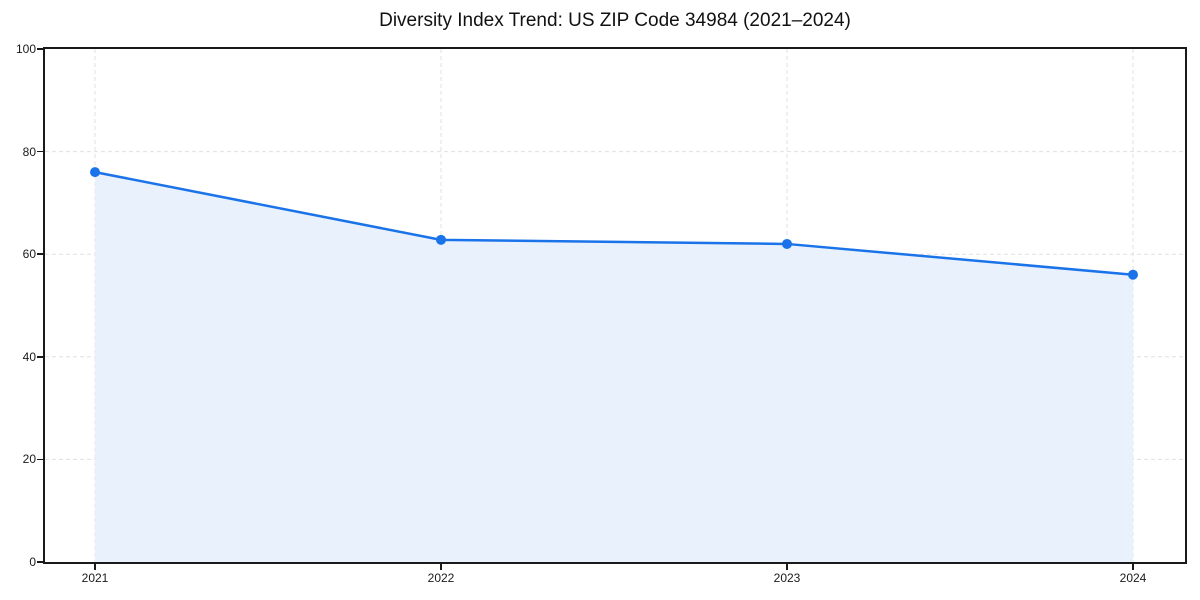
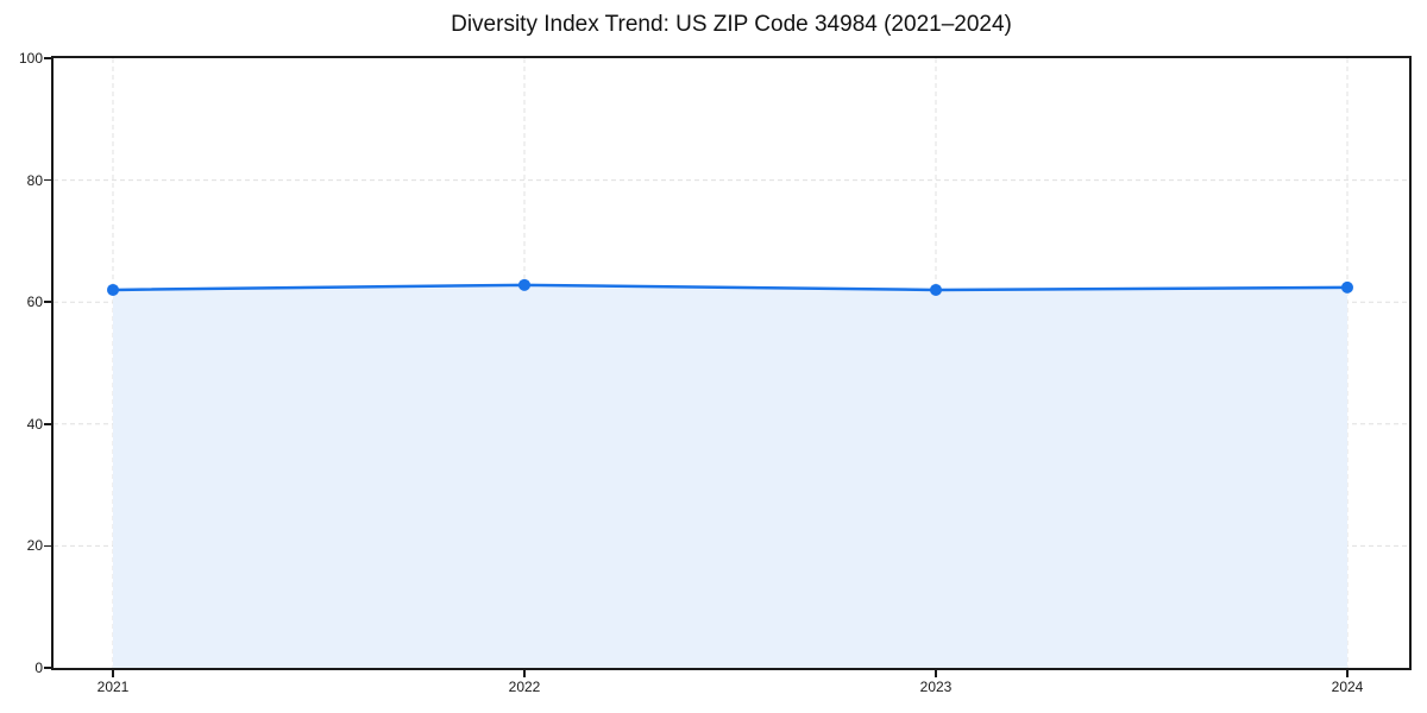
2021: 76 -> 62
2024: 56 -> 62
